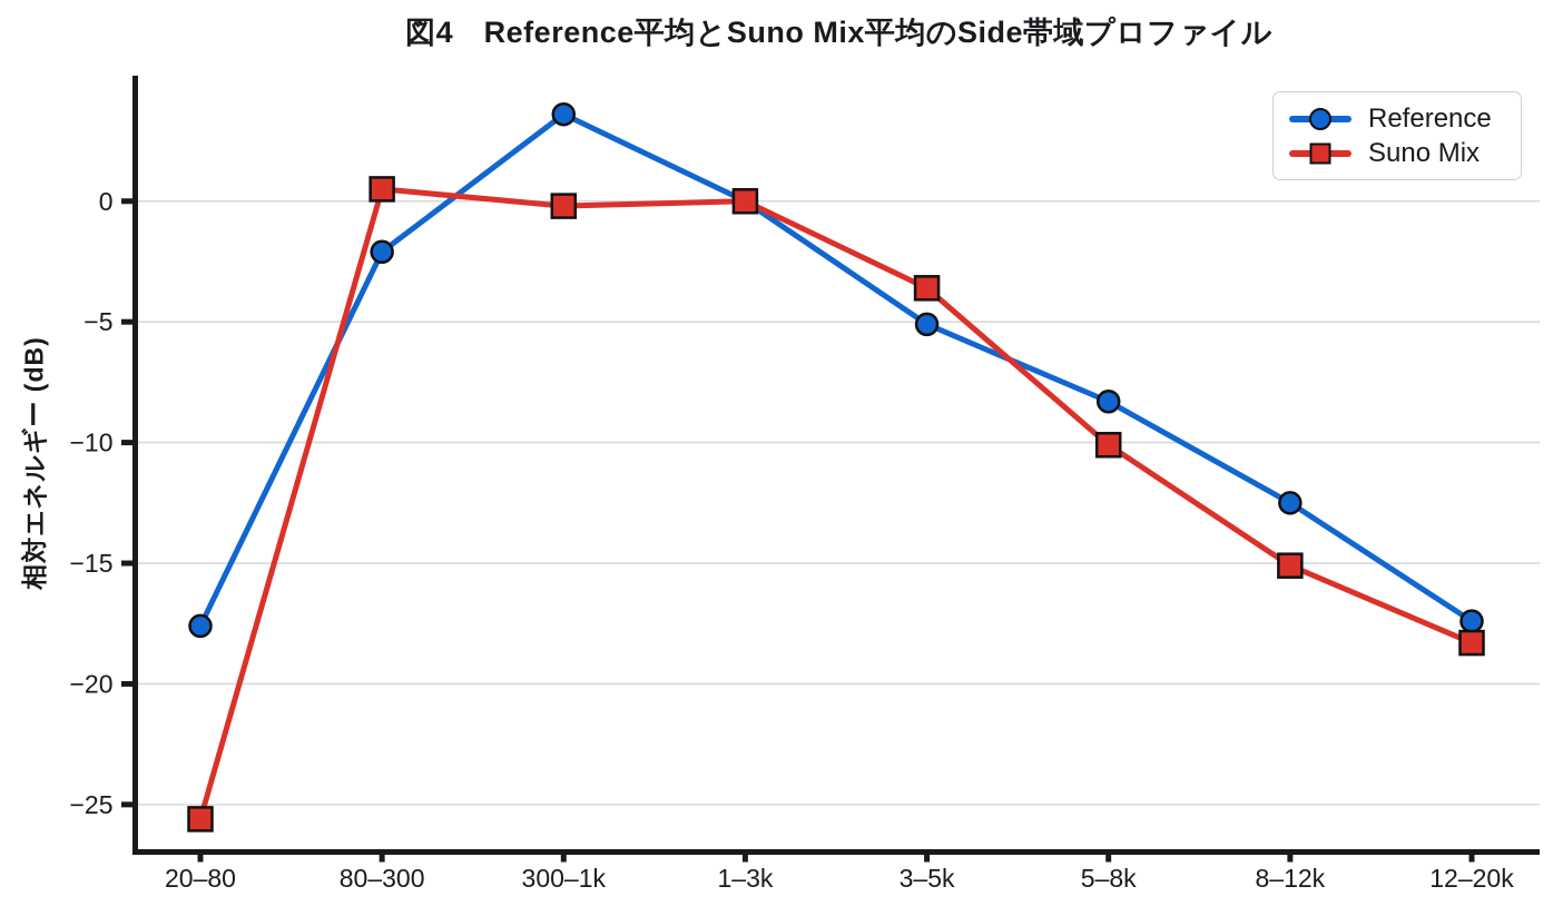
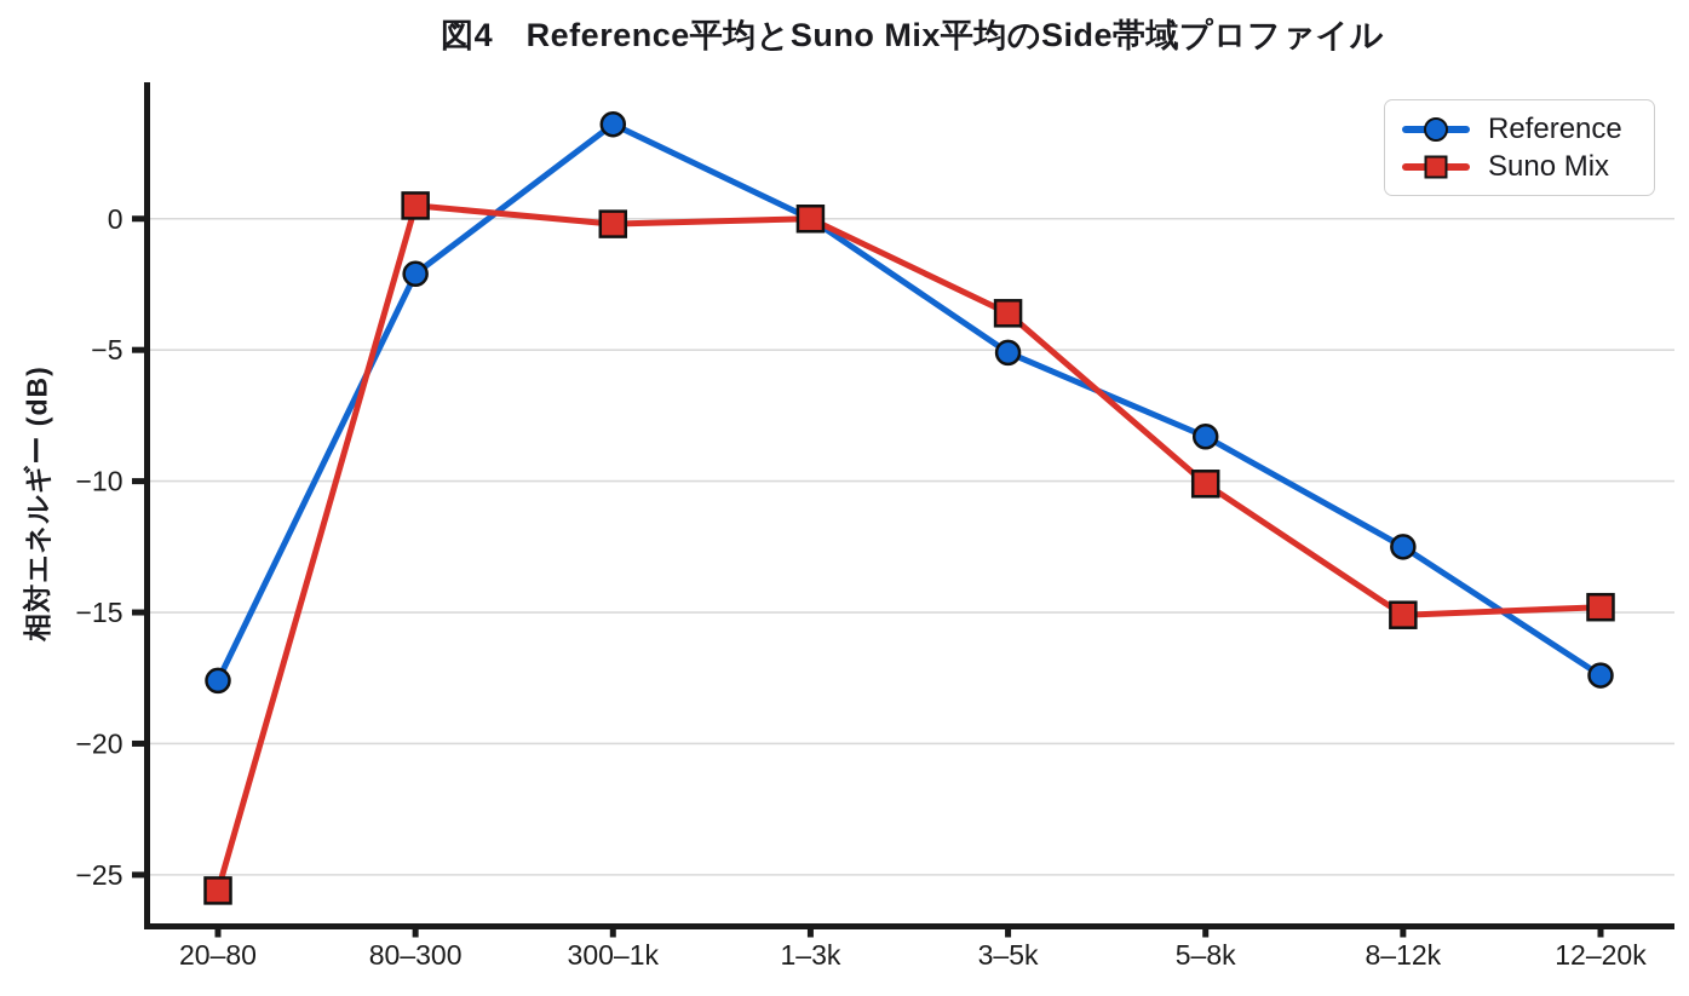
Suno Mix/12–20k: -18.3 -> -14.8
